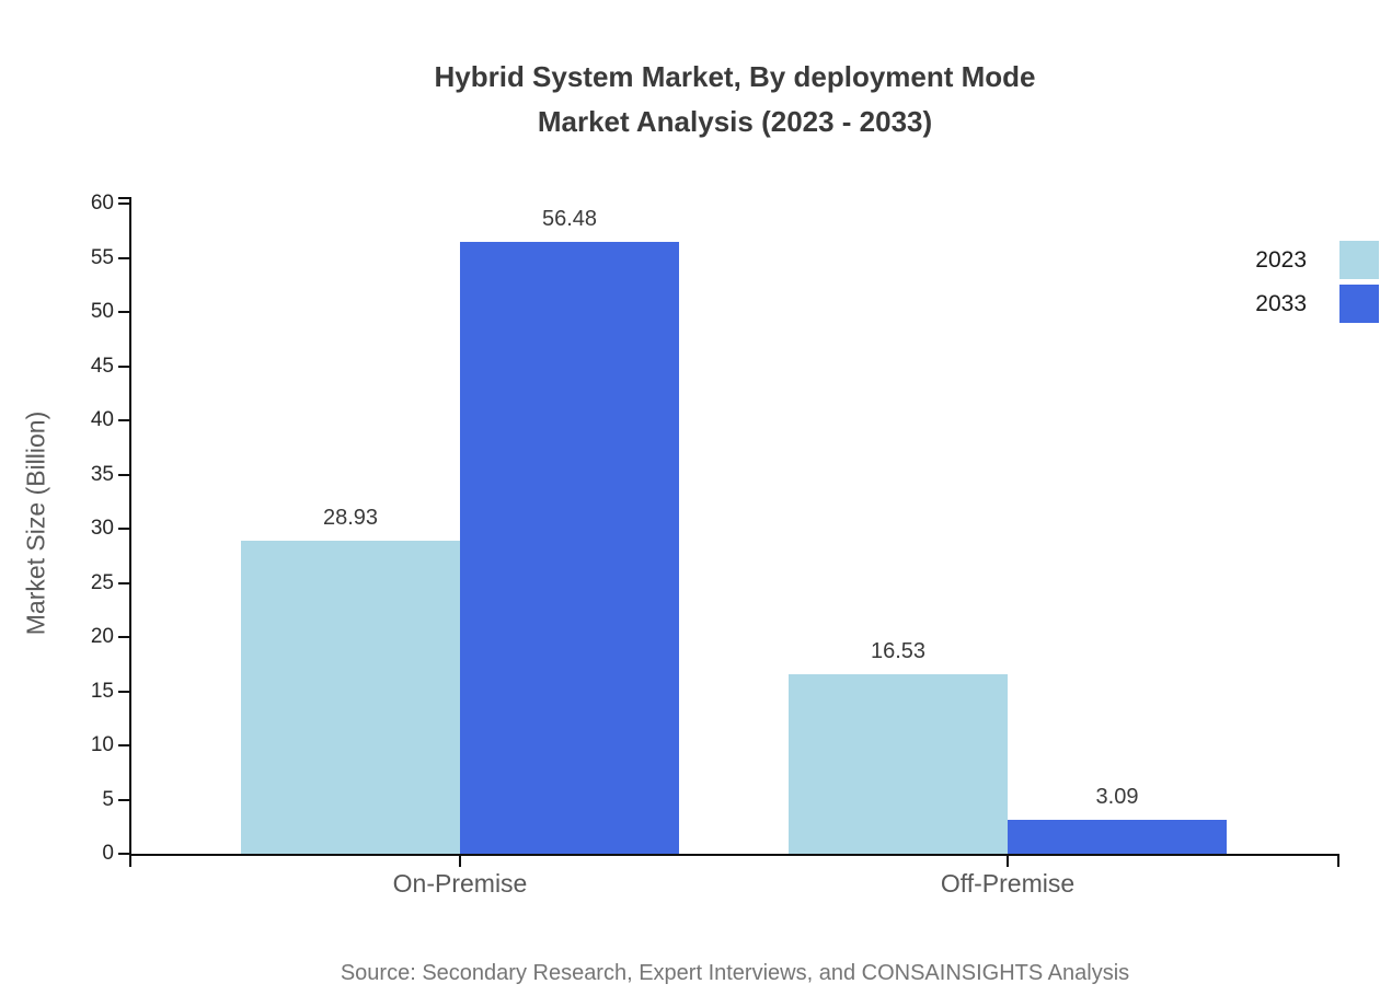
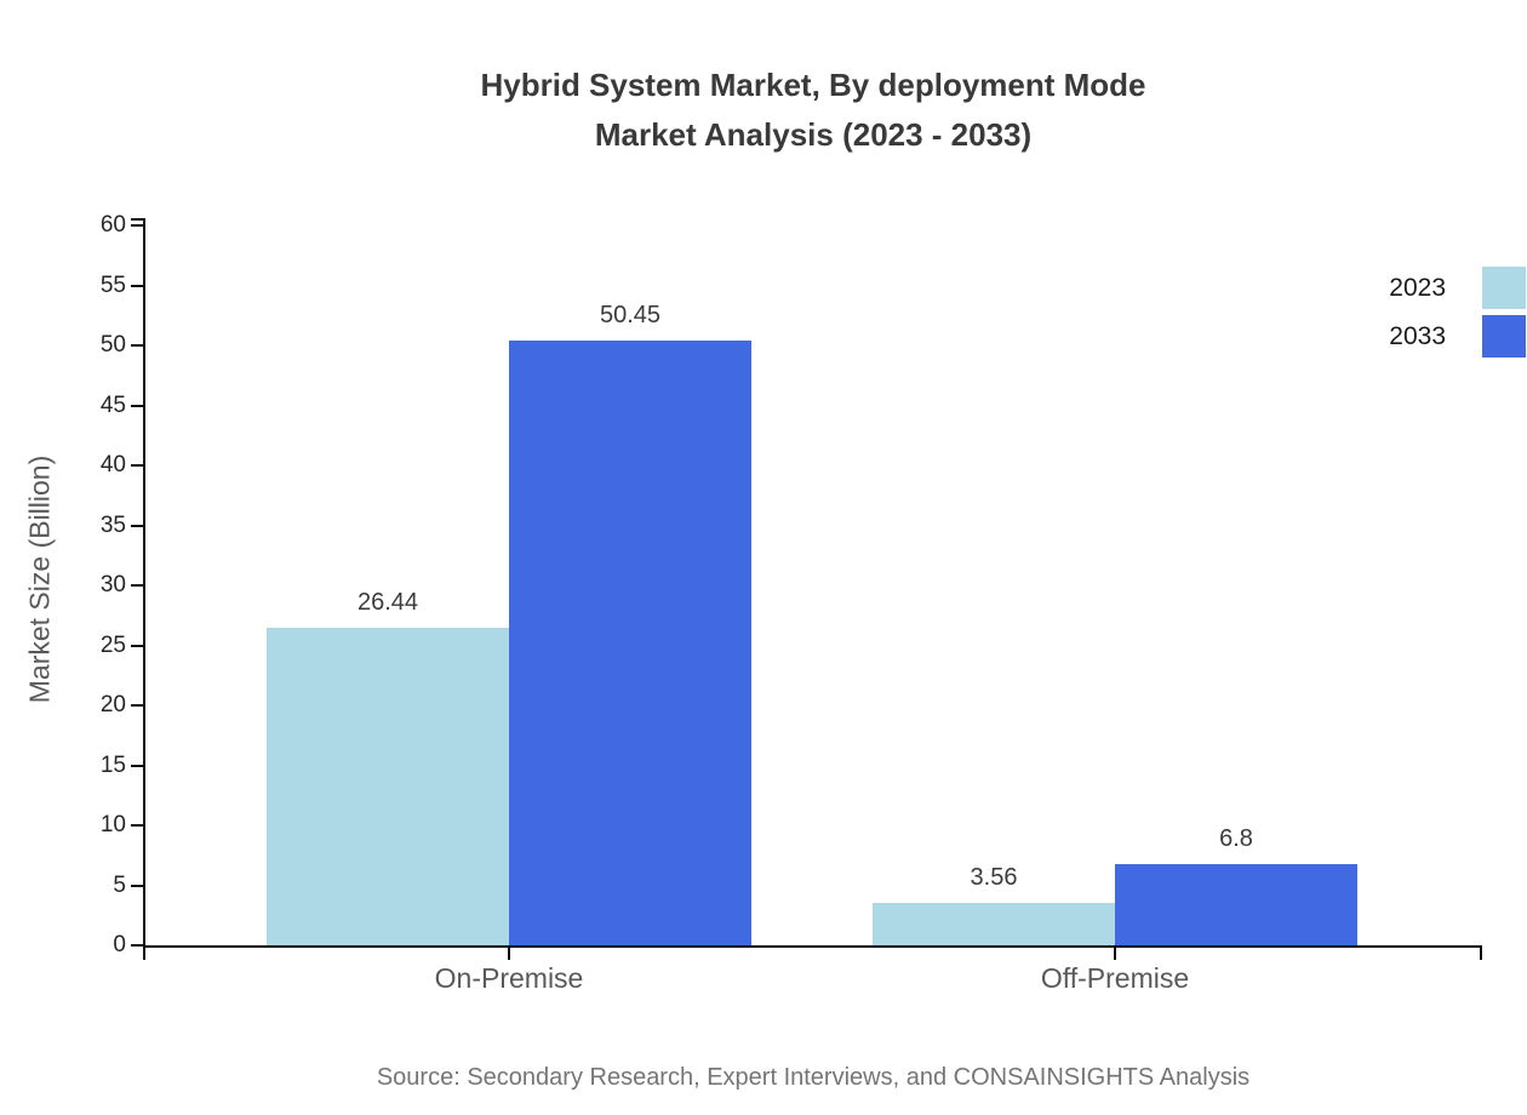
2023/On-Premise: 28.93 -> 26.44
2033/On-Premise: 56.48 -> 50.45
2023/Off-Premise: 16.53 -> 3.56
2033/Off-Premise: 3.09 -> 6.8
